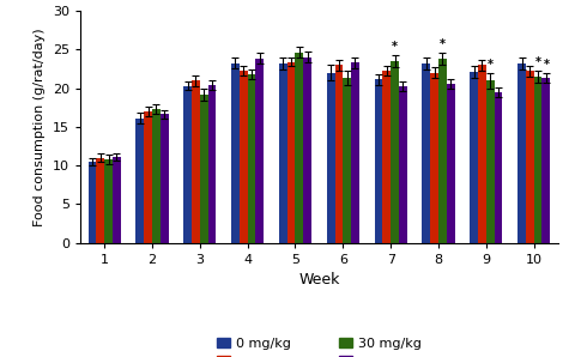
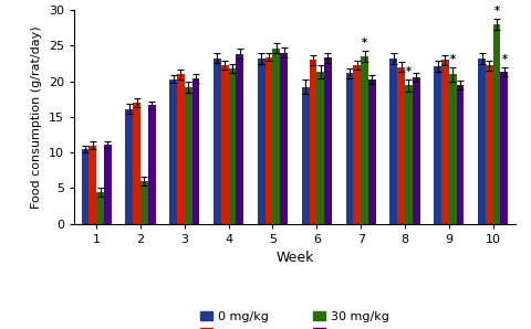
30 mg/kg/1: 10.8 -> 4.4
30 mg/kg/2: 17.3 -> 6.0
0 mg/kg/6: 22.0 -> 19.2
30 mg/kg/8: 23.8 -> 19.4
30 mg/kg/10: 21.5 -> 28.0
